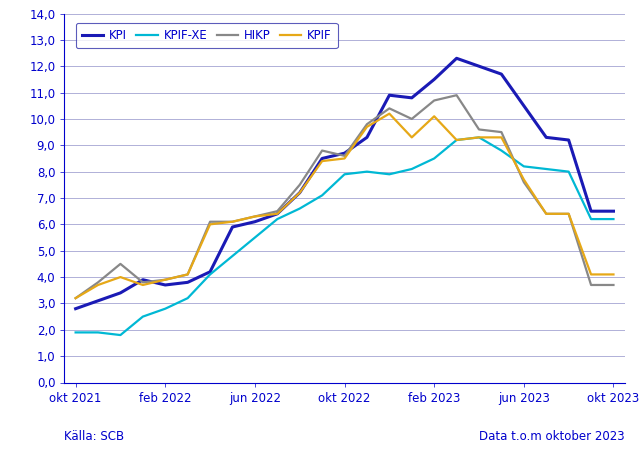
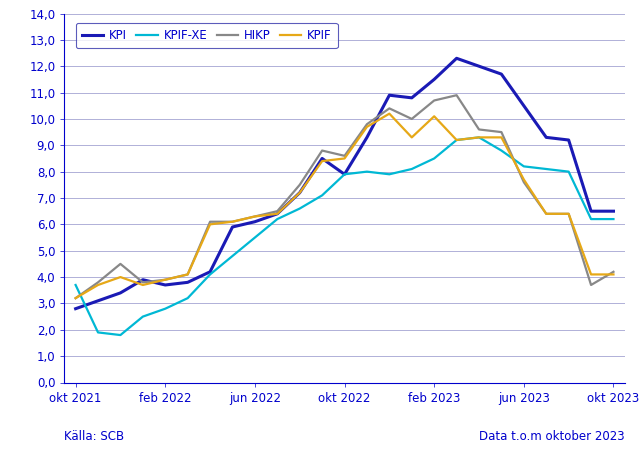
KPIF-XE/okt 2021: 1,9 -> 3,7
KPI/okt 2022: 8,7 -> 7,9
HIKP/okt 2023: 3,7 -> 4,2
